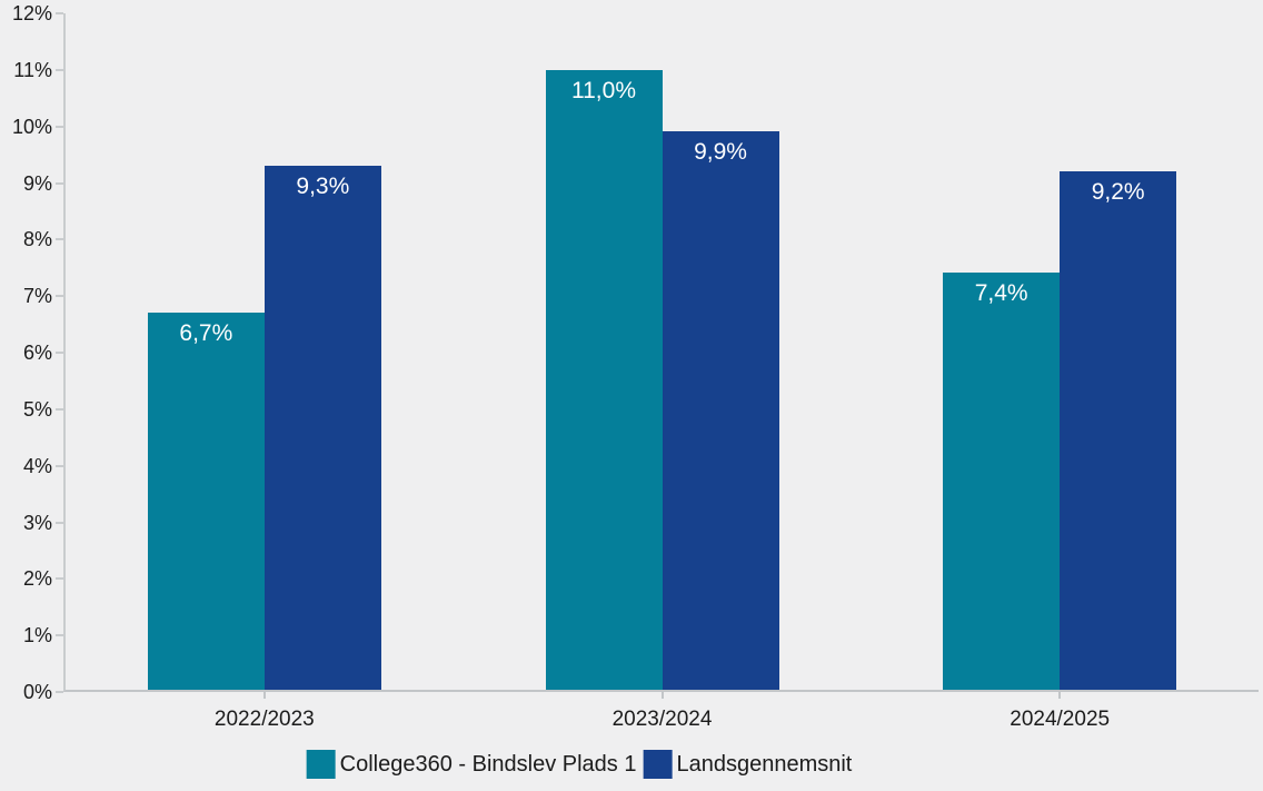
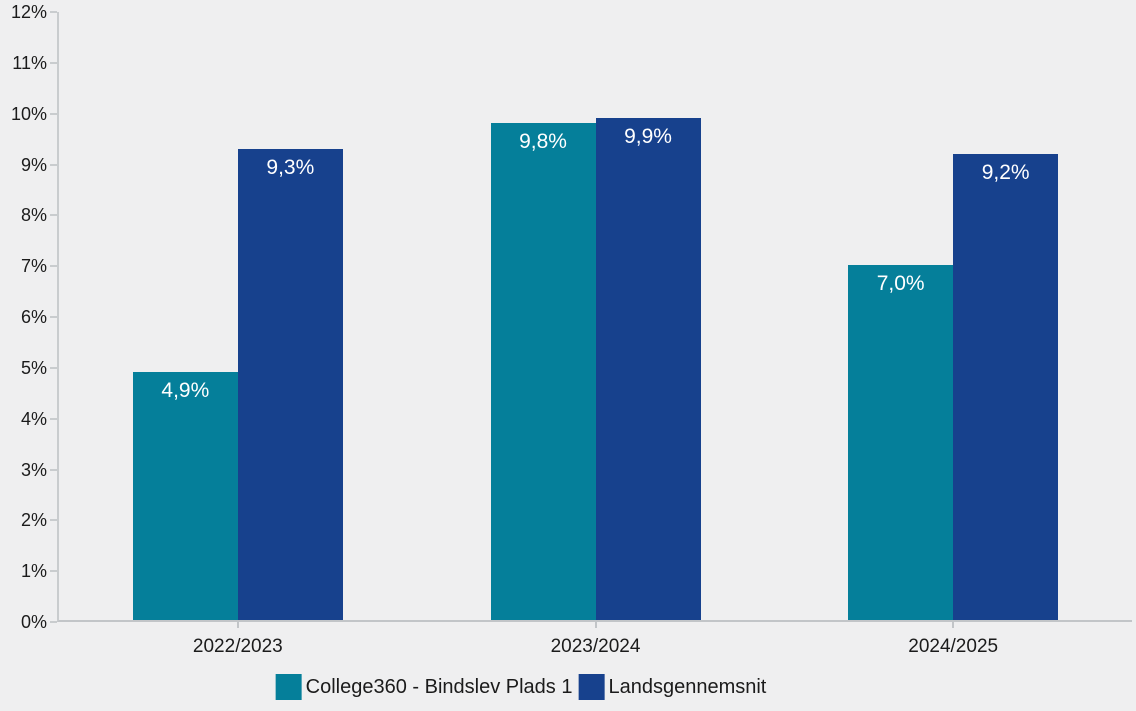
College360 - Bindslev Plads 1/2022/2023: 6,7% -> 4,9%
College360 - Bindslev Plads 1/2023/2024: 11,0% -> 9,8%
College360 - Bindslev Plads 1/2024/2025: 7,4% -> 7,0%
